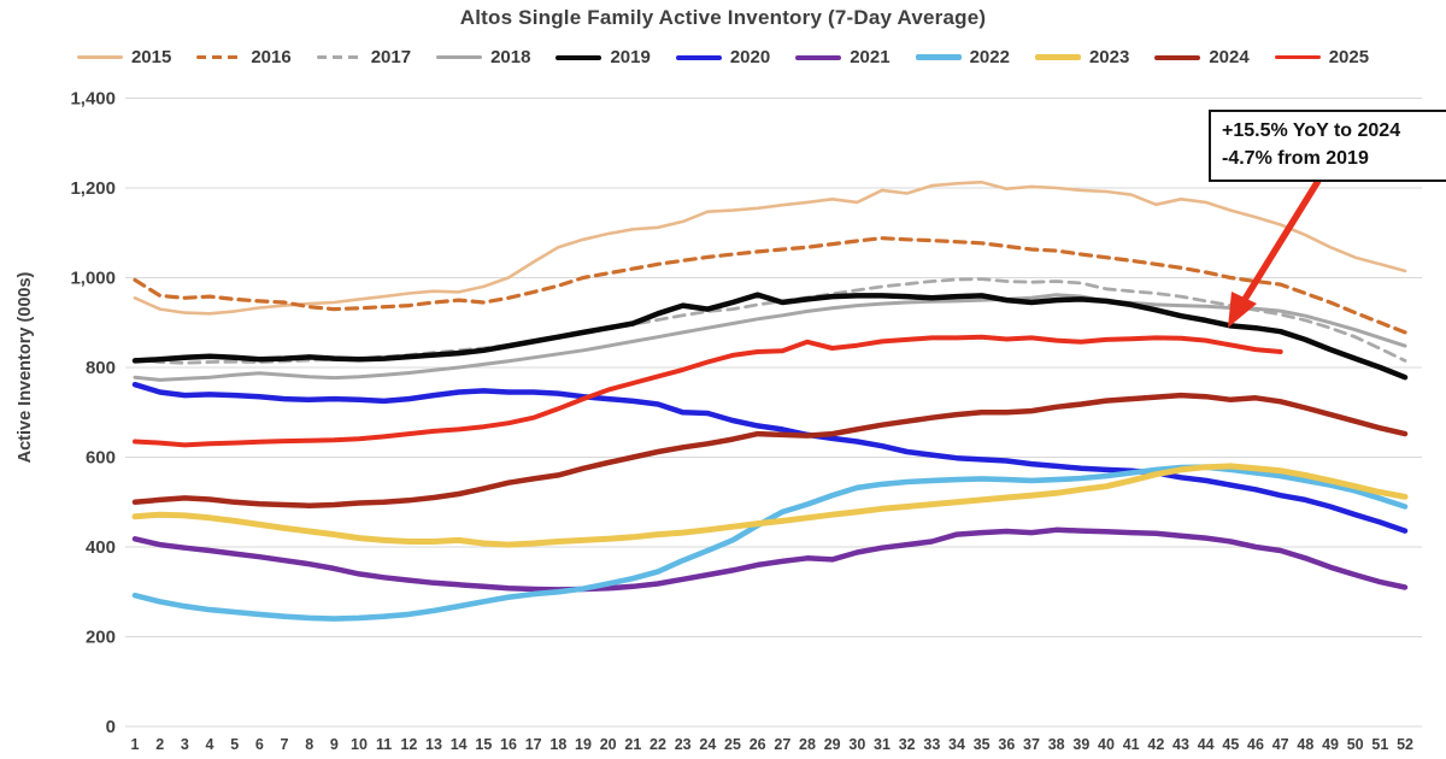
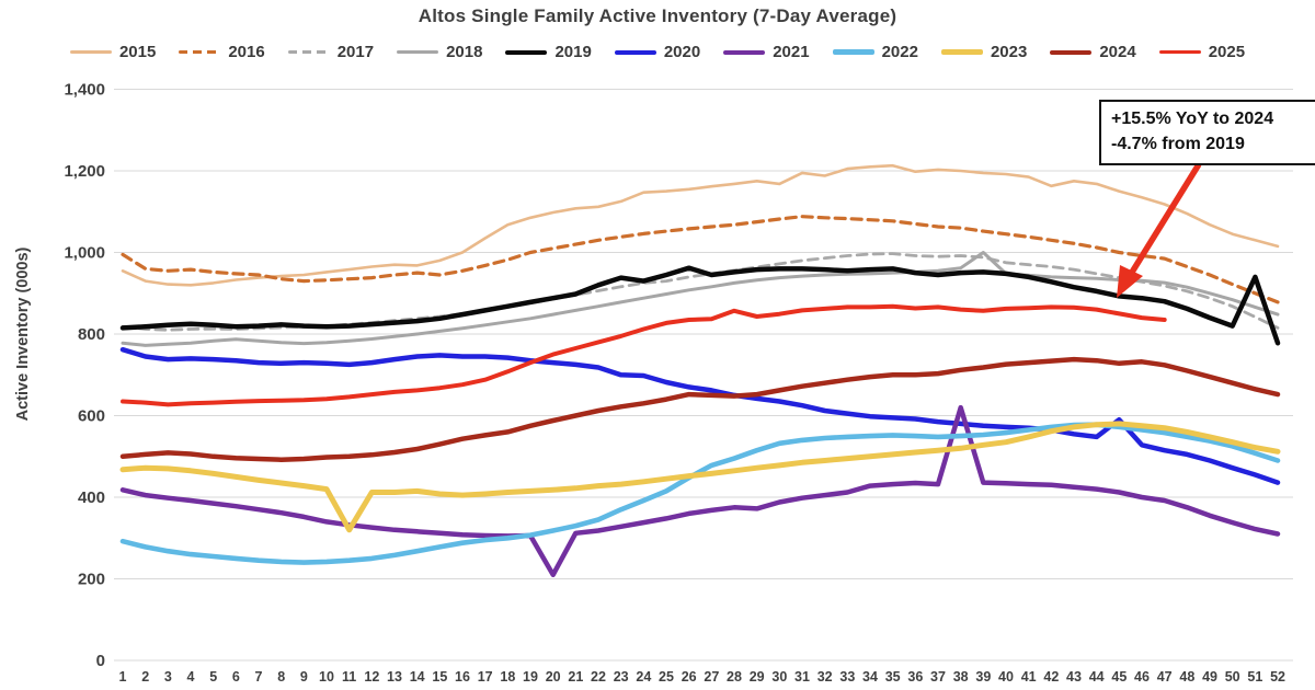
2023/11: 420 -> 320
2021/20: 310 -> 210
2021/38: 440 -> 620
2018/39: 960 -> 1000
2020/45: 540 -> 590
2019/51: 800 -> 940
